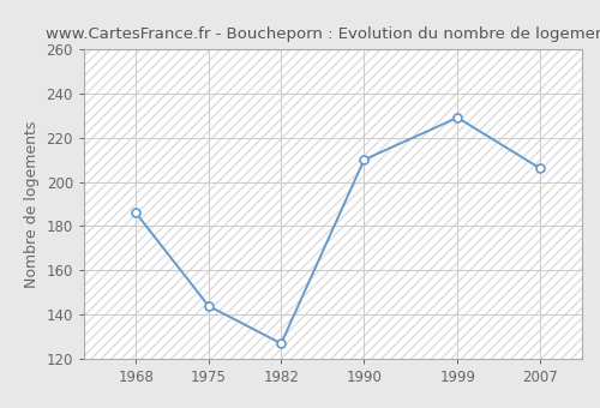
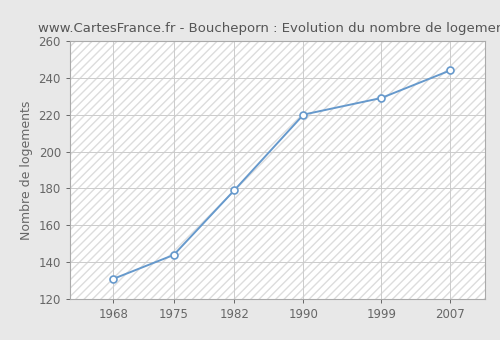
1968: 186 -> 131
1982: 127 -> 179
1990: 210 -> 220
2007: 206 -> 244
